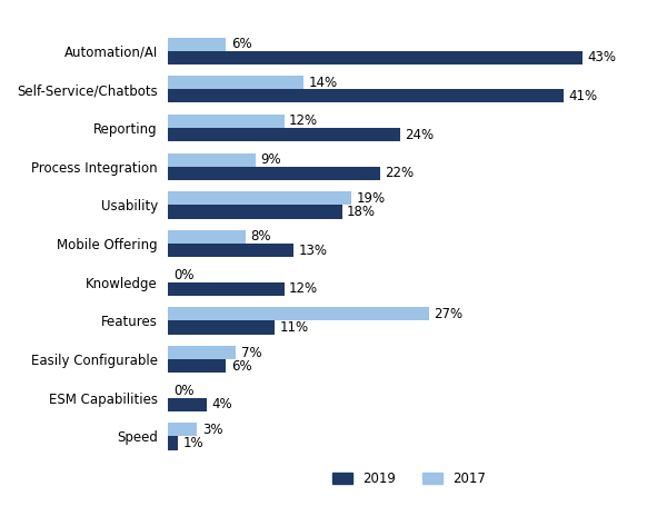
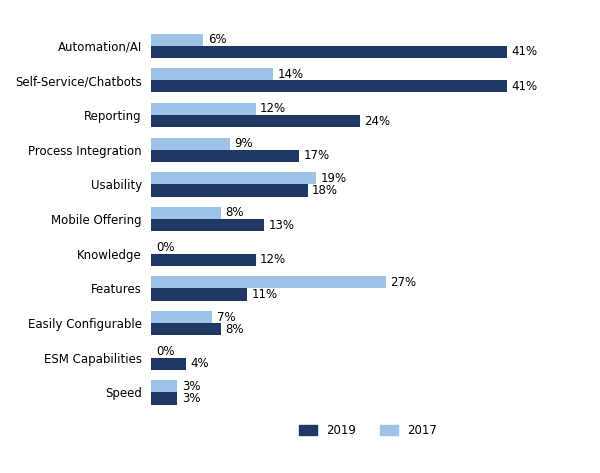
2019/Automation/AI: 43% -> 41%
2019/Process Integration: 22% -> 17%
2019/Easily Configurable: 6% -> 8%
2019/Speed: 1% -> 3%
